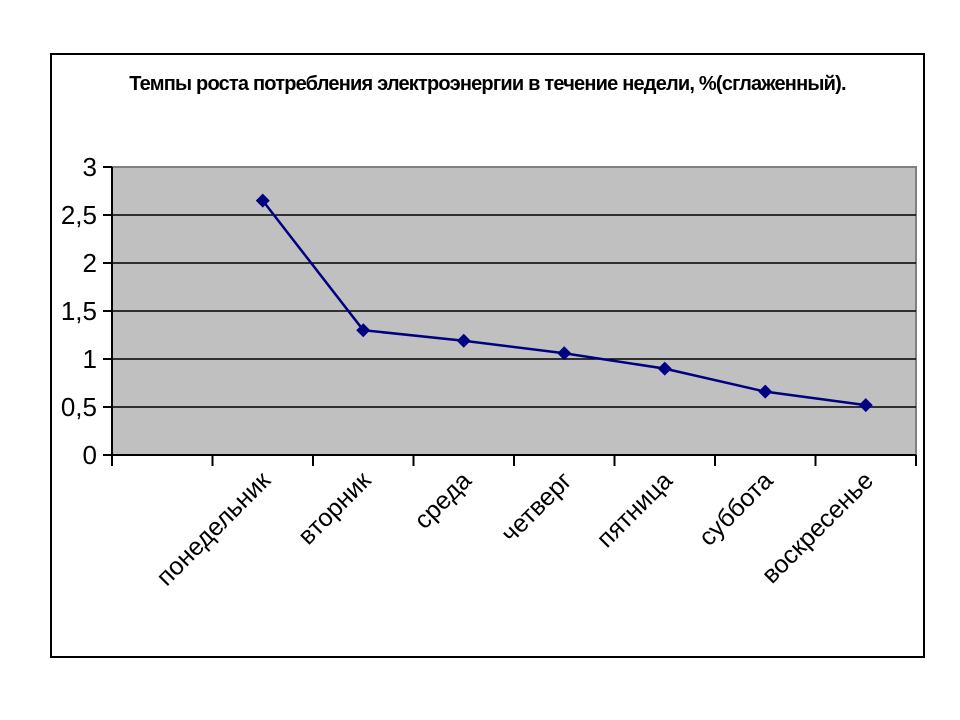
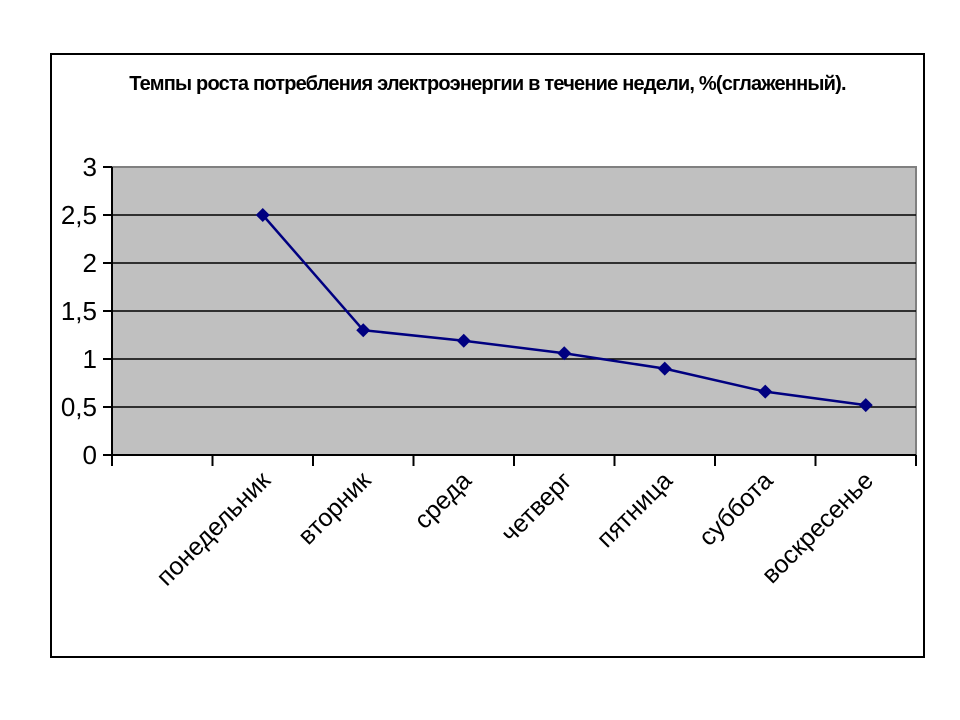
понедельник: 2.6 -> 2.5
